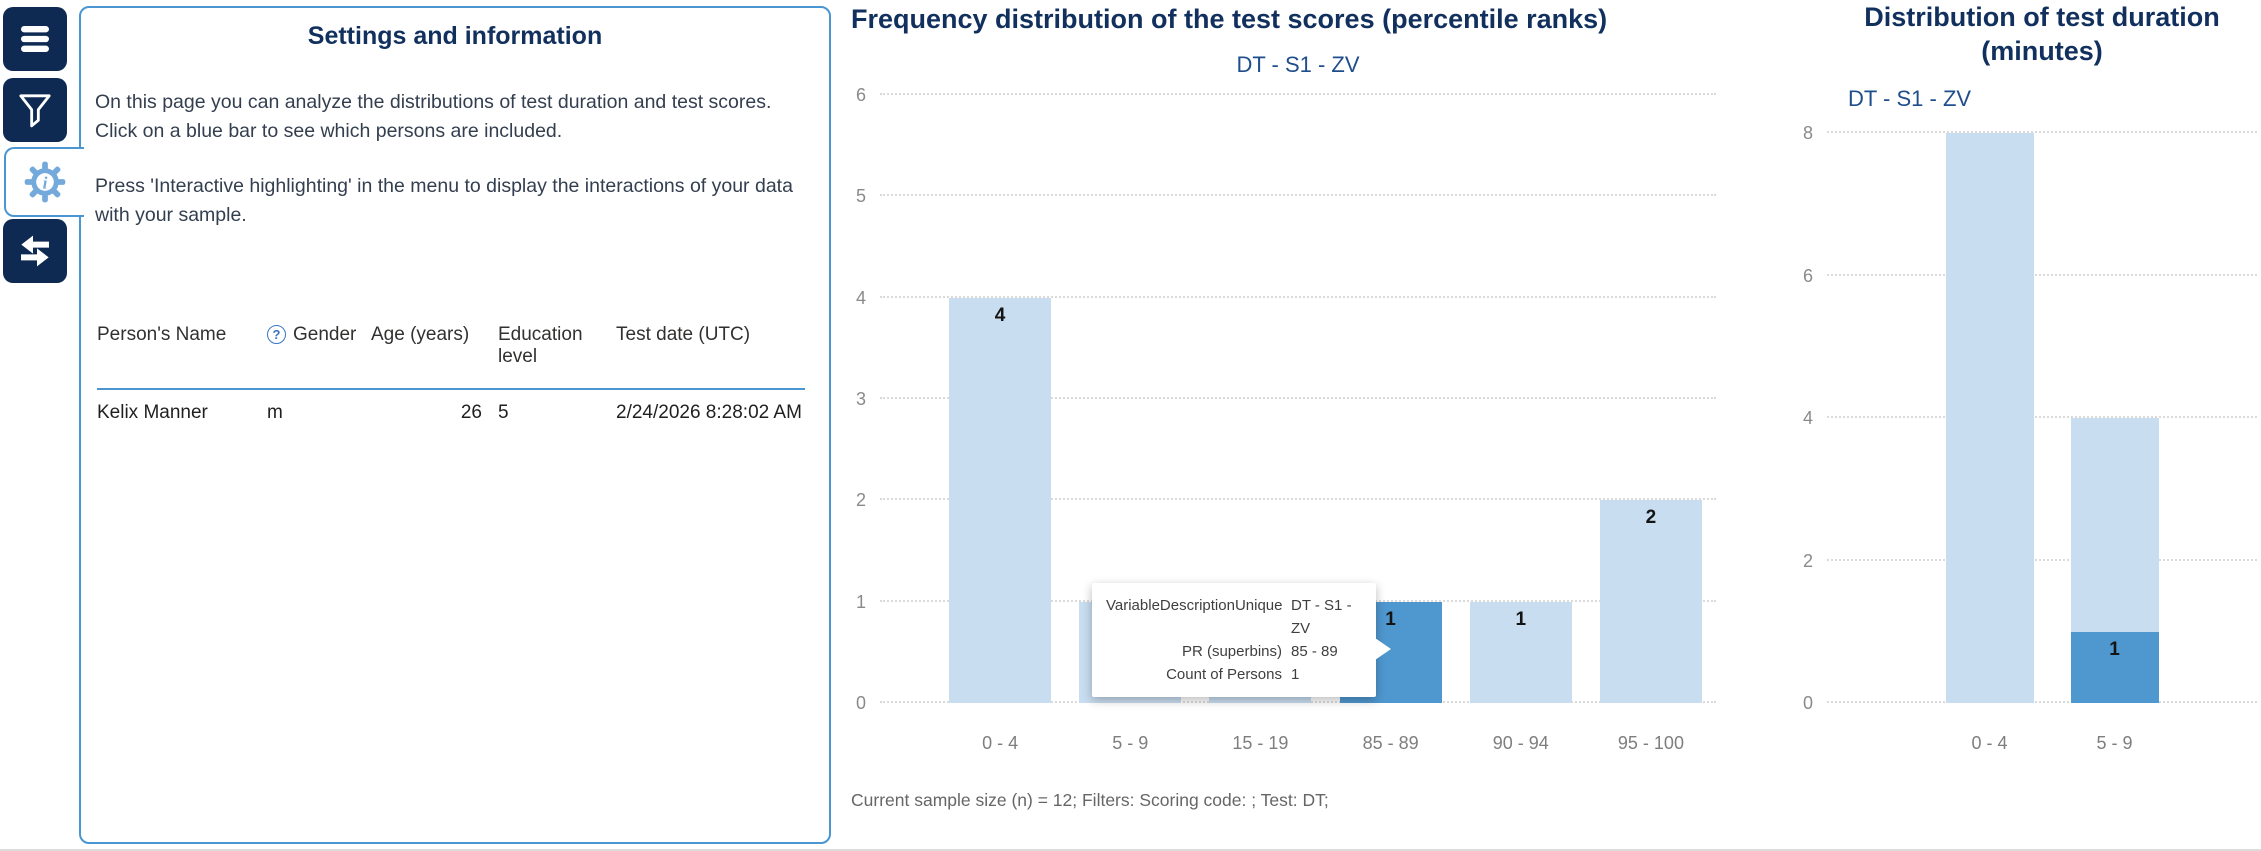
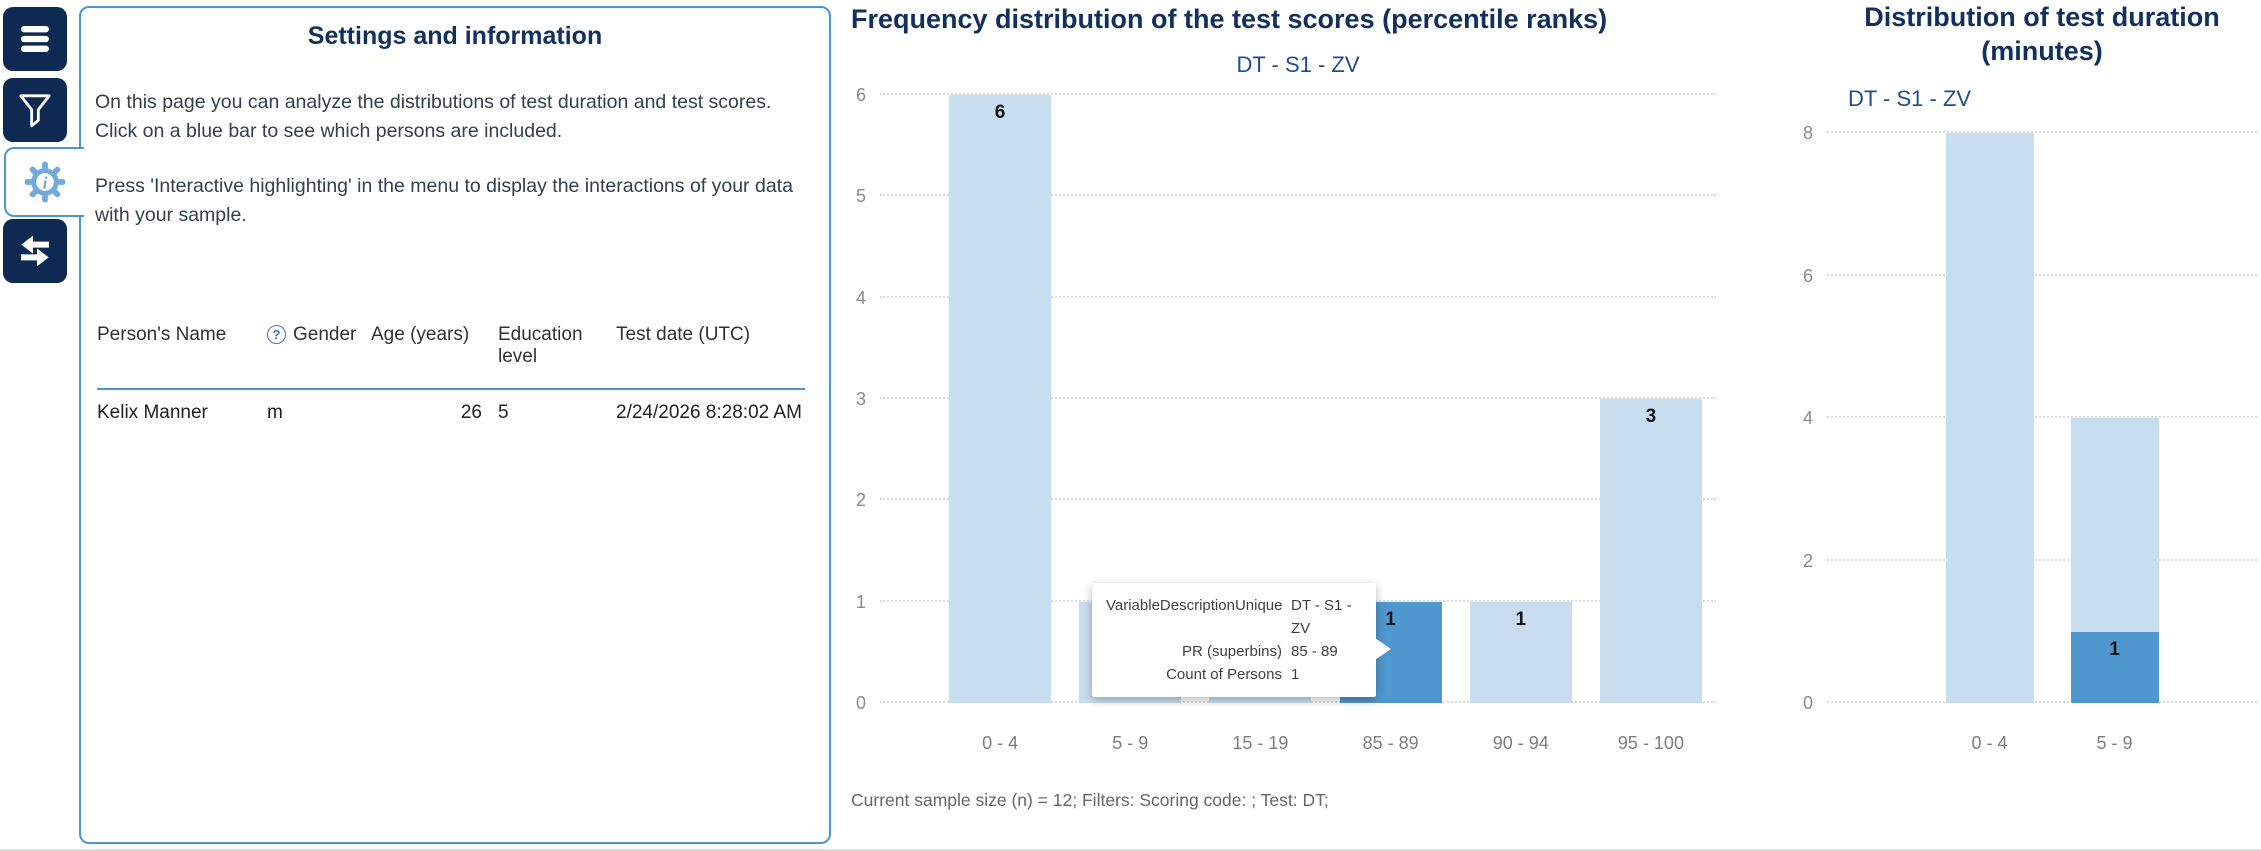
Frequency distribution of the test scores (percentile ranks)/Count of Persons/0 - 4: 4 -> 6
Frequency distribution of the test scores (percentile ranks)/Count of Persons/95 - 100: 2 -> 3
